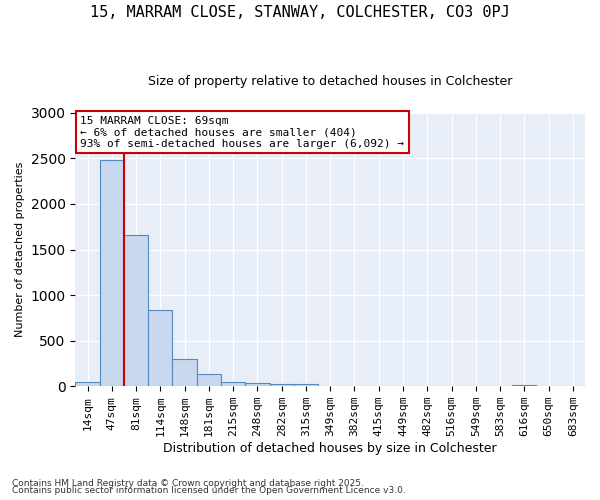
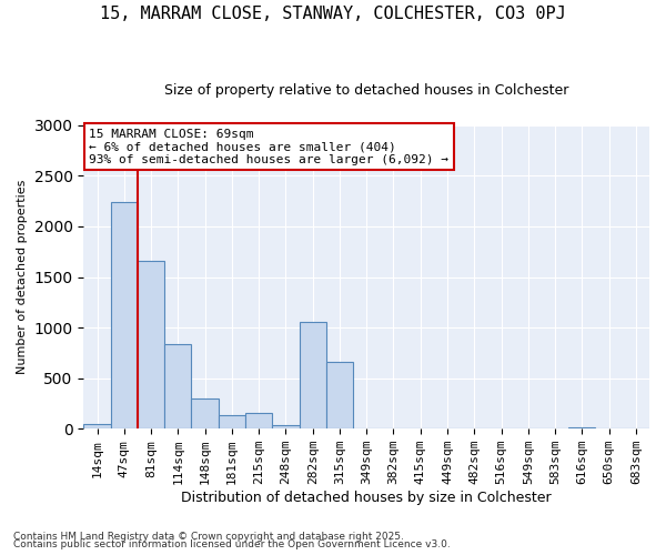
47sqm: 2480 -> 2240
215sqm: 50 -> 160
282sqm: 20 -> 1060
315sqm: 20 -> 660
